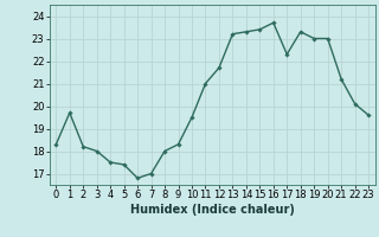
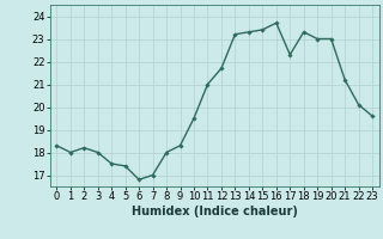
1: 19.7 -> 18.0
